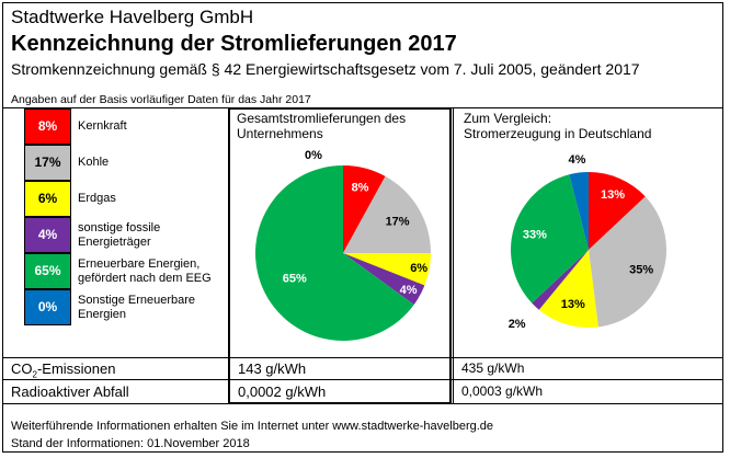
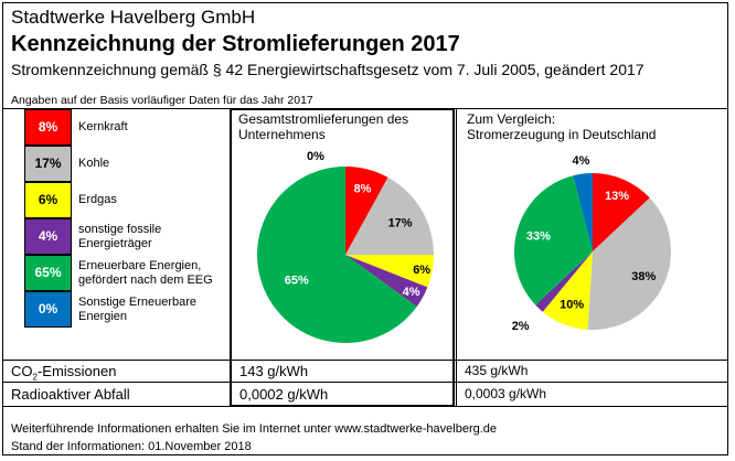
Zum Vergleich: Stromerzeugung in Deutschland/Kohle: 35% -> 38%
Zum Vergleich: Stromerzeugung in Deutschland/Erdgas: 13% -> 10%
